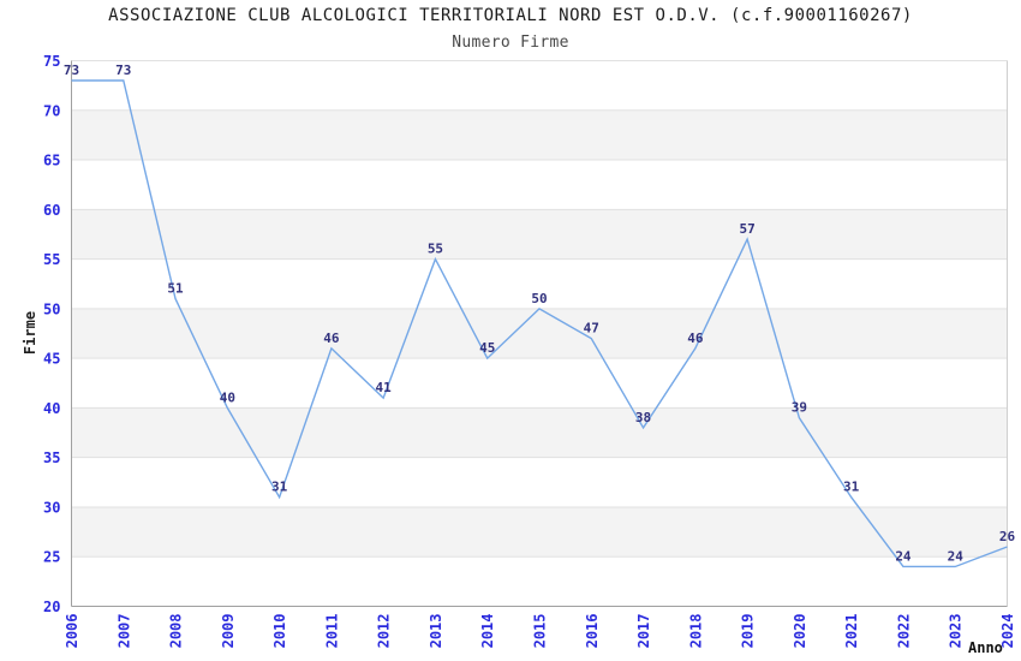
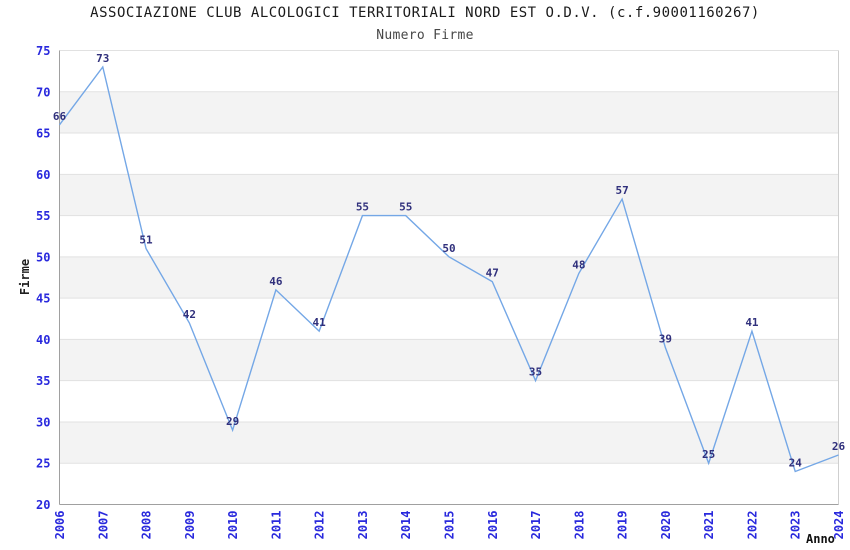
2006: 73 -> 66
2009: 40 -> 42
2010: 31 -> 29
2014: 45 -> 55
2017: 38 -> 35
2018: 46 -> 48
2021: 31 -> 25
2022: 24 -> 41
